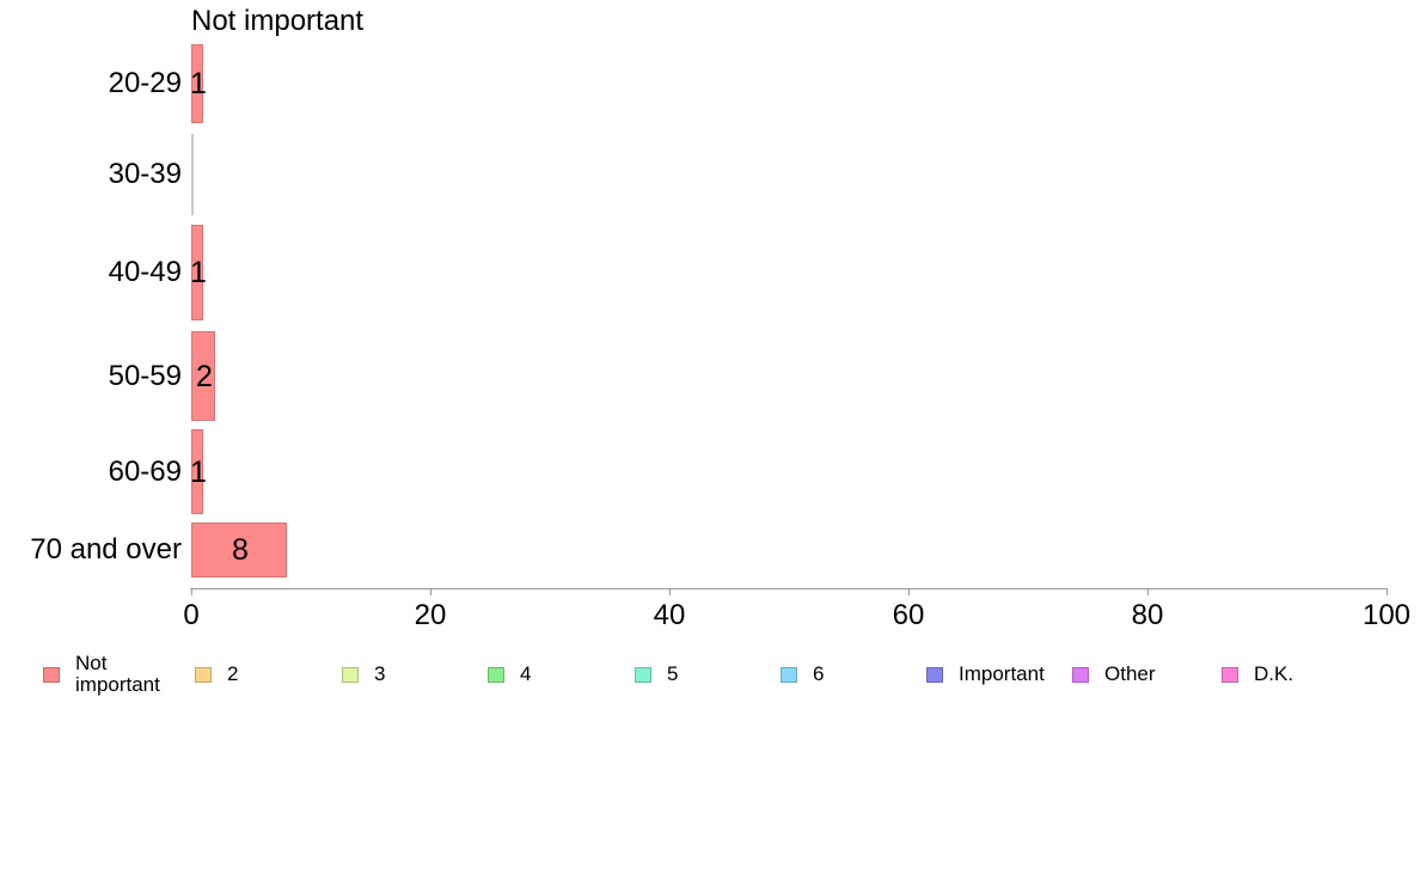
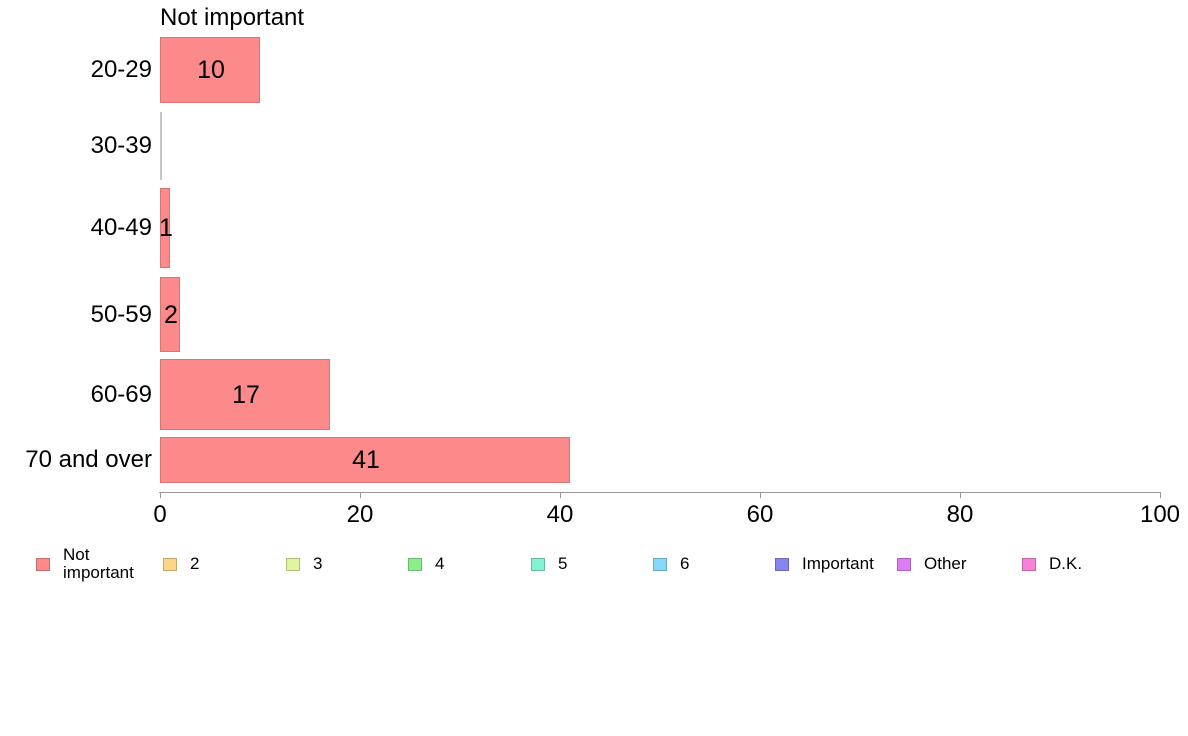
20-29: 1 -> 10
60-69: 1 -> 17
70 and over: 8 -> 41
